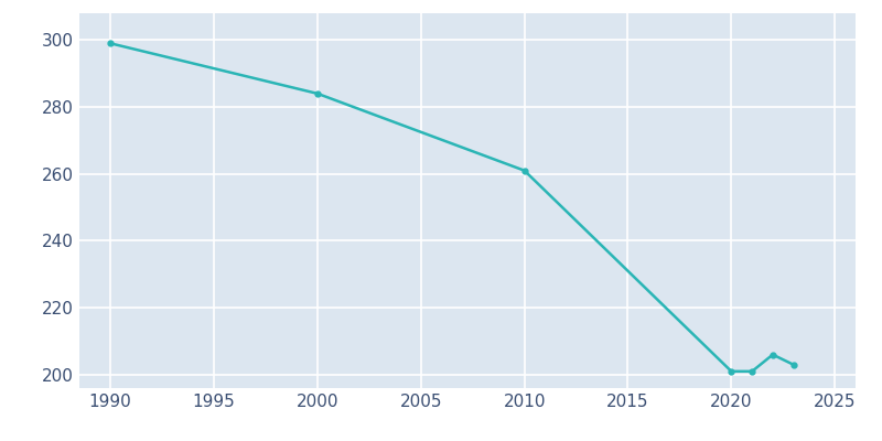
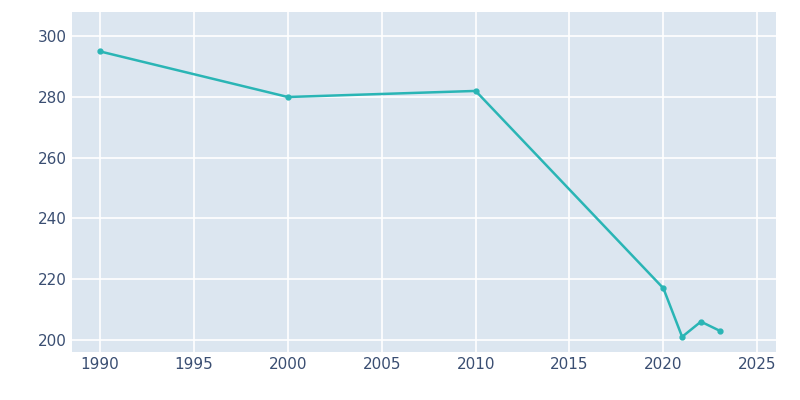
1990: 299 -> 295
2000: 284 -> 280
2010: 261 -> 282
2020: 201 -> 217
